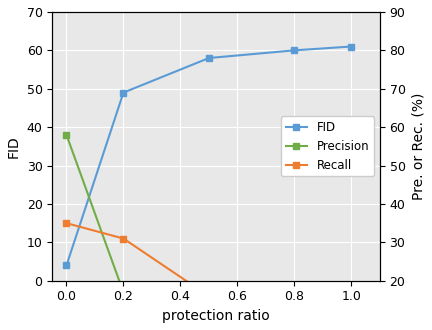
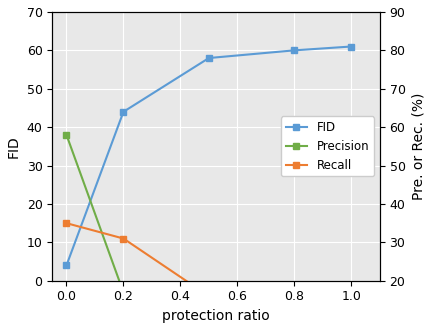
FID/0.2: 49 -> 44
